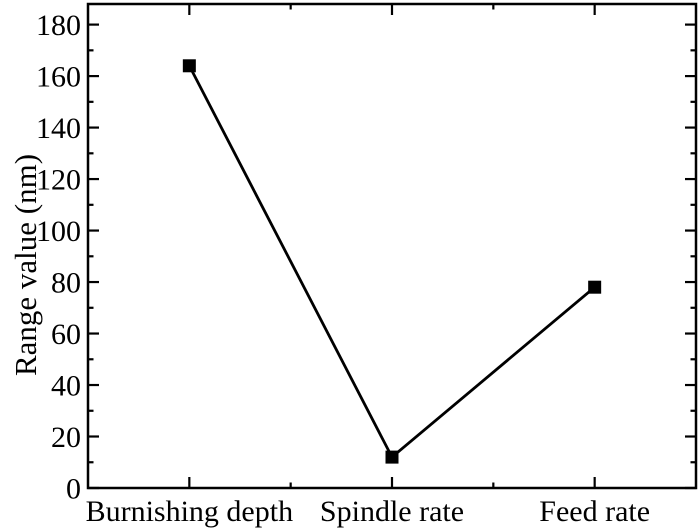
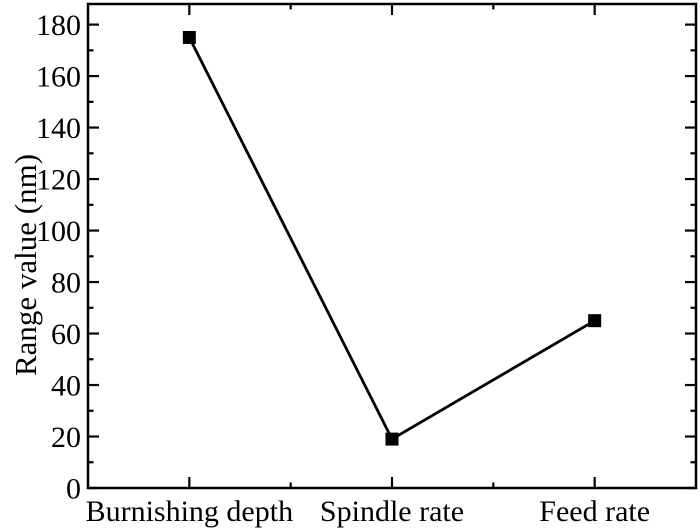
Burnishing depth: 164 -> 175
Spindle rate: 12 -> 19
Feed rate: 78 -> 65
